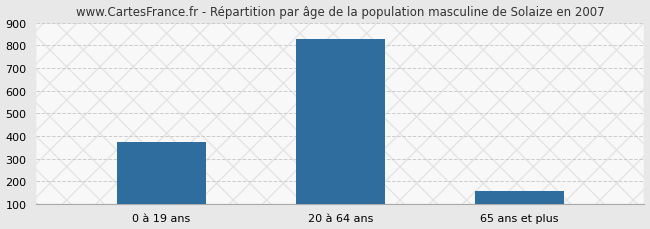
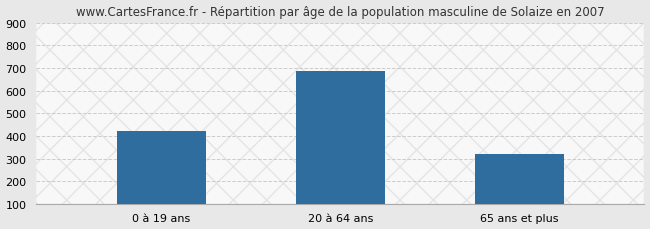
0 à 19 ans: 375 -> 420
20 à 64 ans: 830 -> 685
65 ans et plus: 155 -> 320
